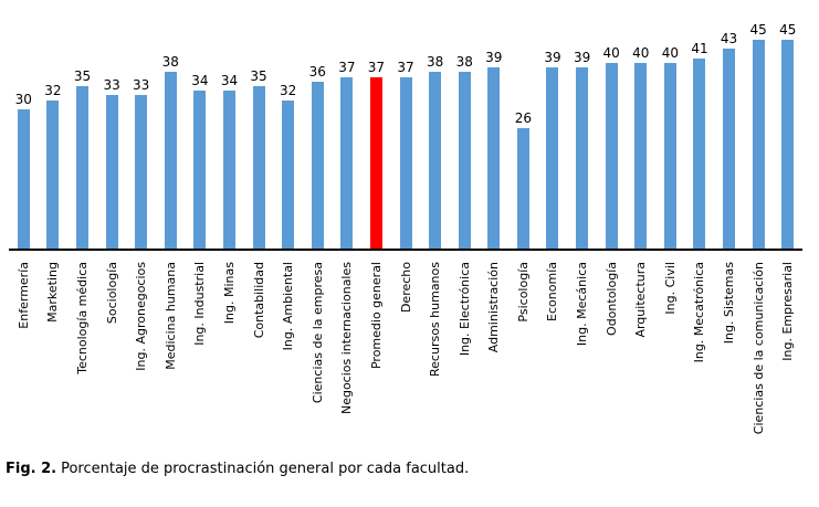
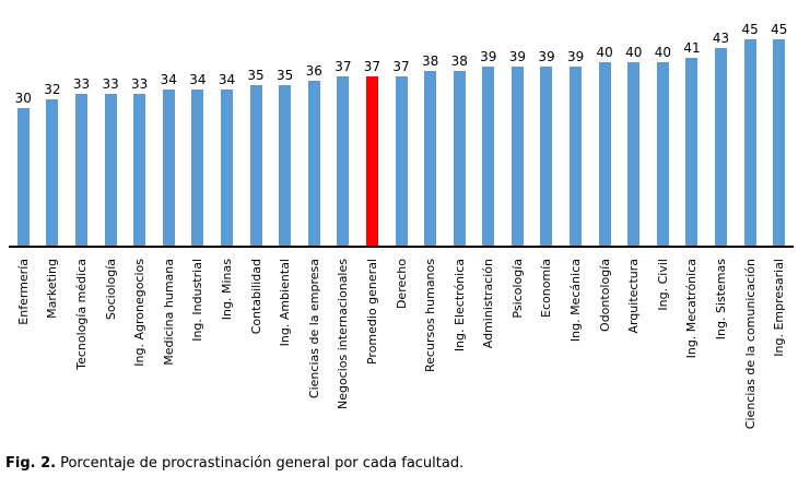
Tecnología médica: 35 -> 33
Medicina humana: 38 -> 34
Ing. Ambiental: 32 -> 35
Psicología: 26 -> 39
